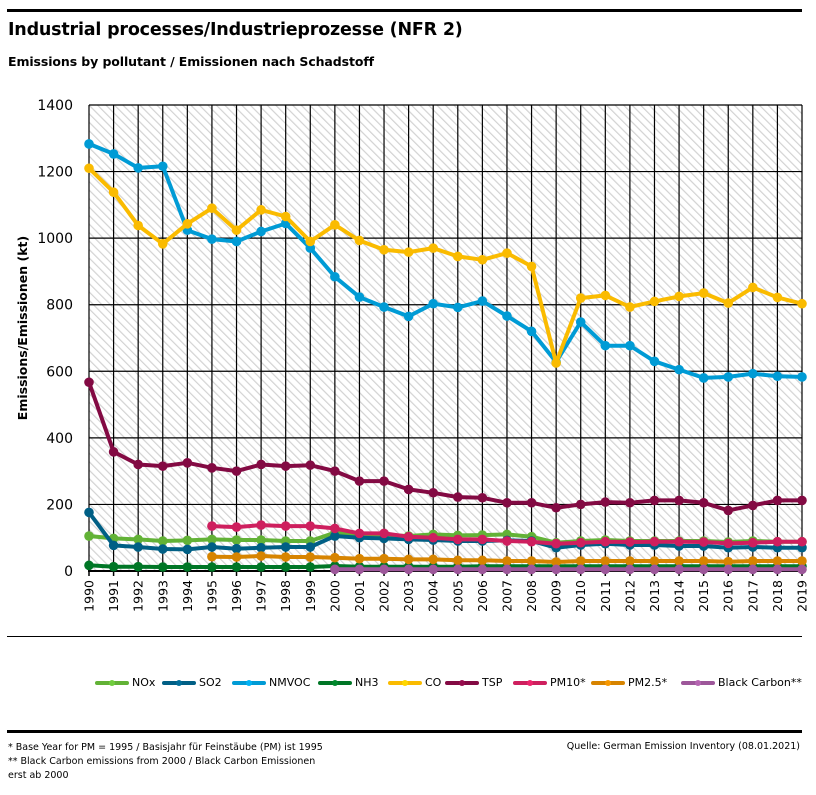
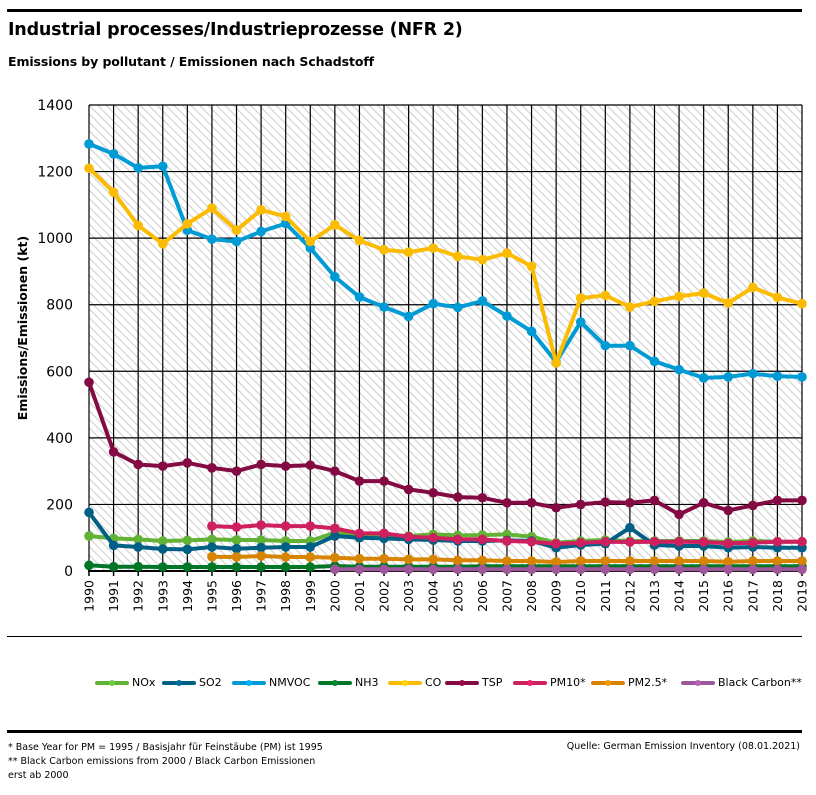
SO2/2012: 80 -> 130
TSP/2014: 210 -> 170
